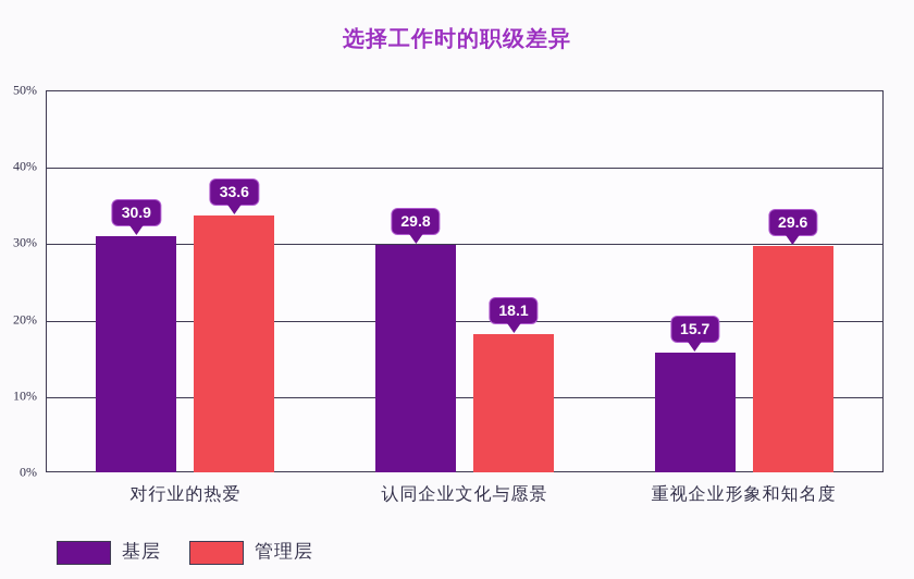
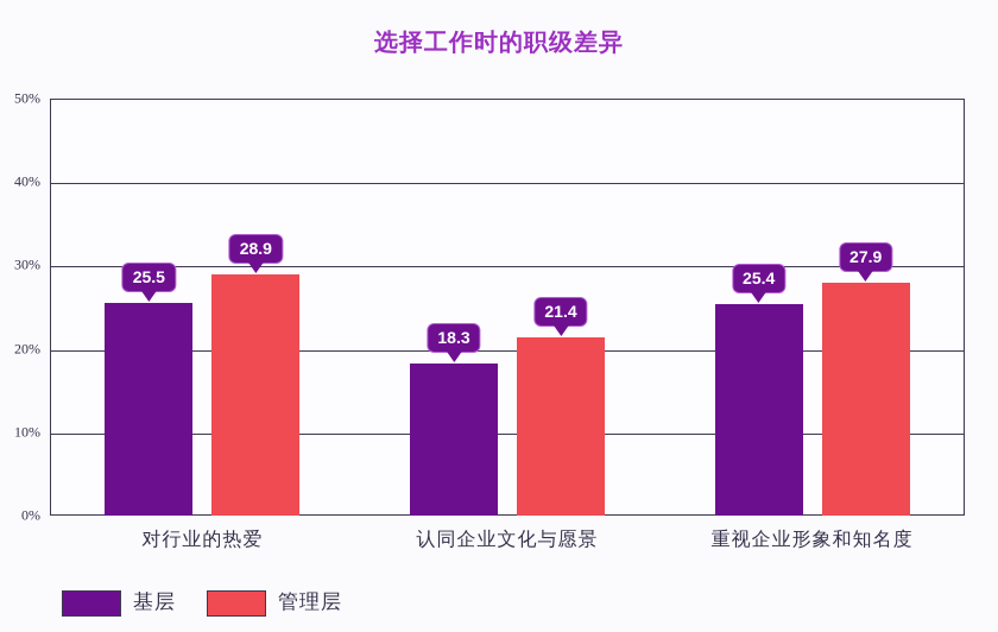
基层/对行业的热爱: 30.9 -> 25.5
管理层/对行业的热爱: 33.6 -> 28.9
基层/认同企业文化与愿景: 29.8 -> 18.3
管理层/认同企业文化与愿景: 18.1 -> 21.4
基层/重视企业形象和知名度: 15.7 -> 25.4
管理层/重视企业形象和知名度: 29.6 -> 27.9
